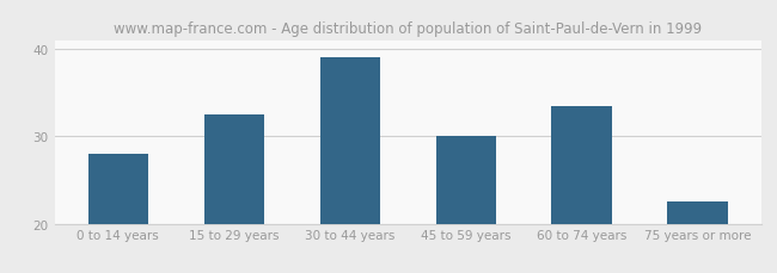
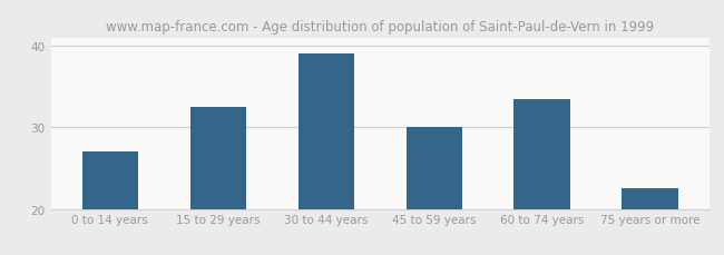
0 to 14 years: 28.0 -> 27.0
